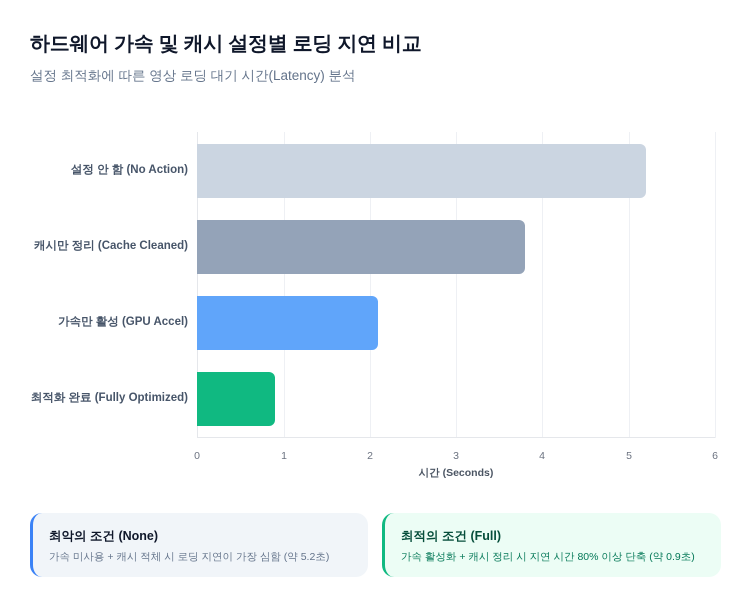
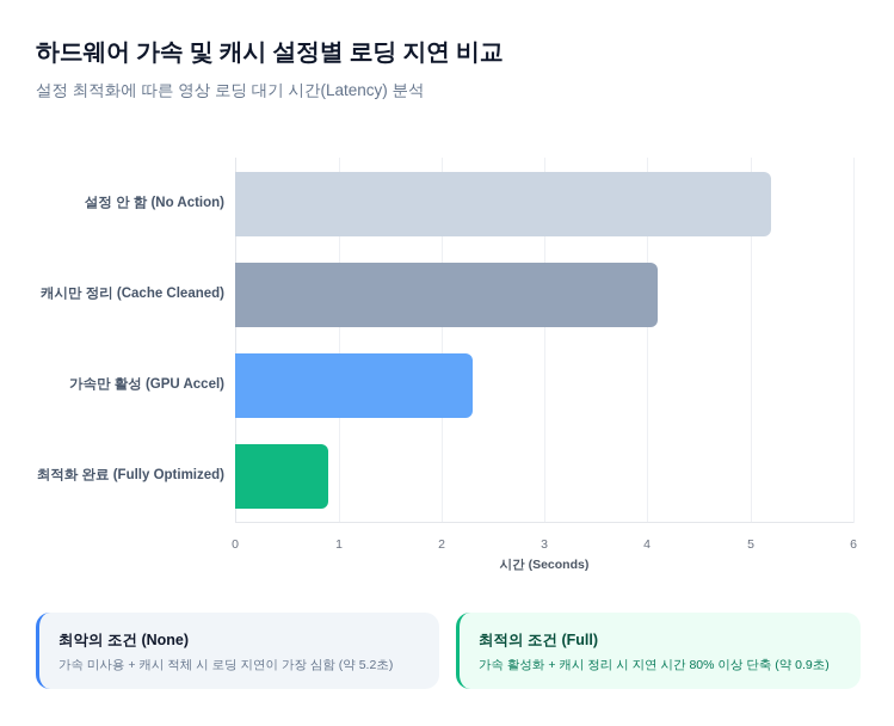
캐시만 정리 (Cache Cleaned): 3.8 -> 4.1
가속만 활성 (GPU Accel): 2.1 -> 2.3
